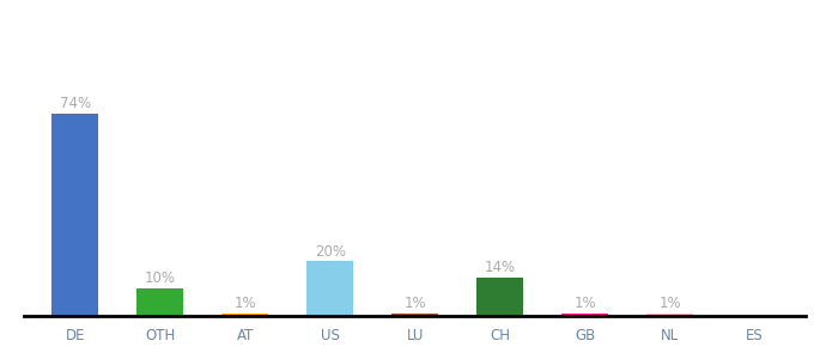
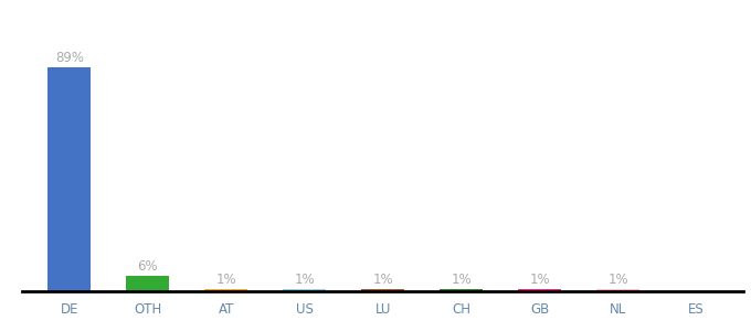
DE: 74% -> 89%
OTH: 10% -> 6%
US: 20% -> 1%
CH: 14% -> 1%
